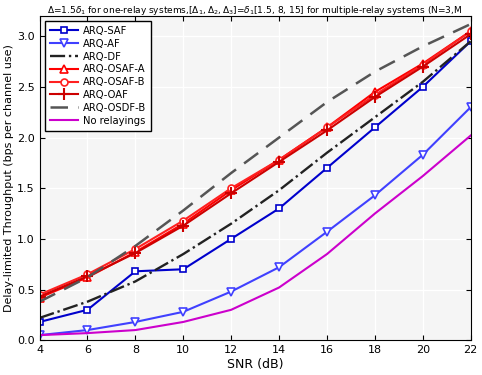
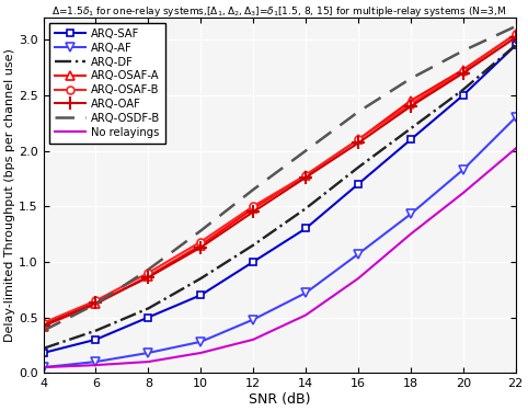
ARQ-SAF/8: 0.68 -> 0.50
